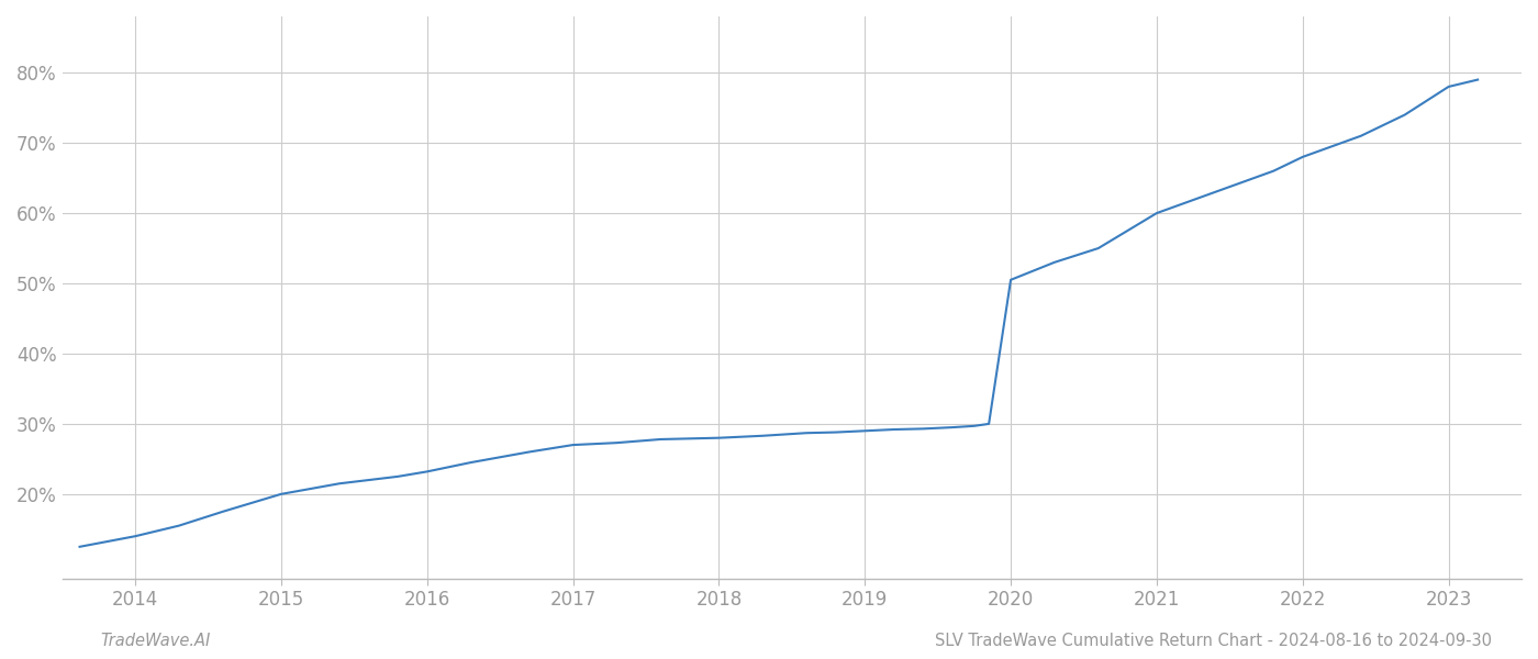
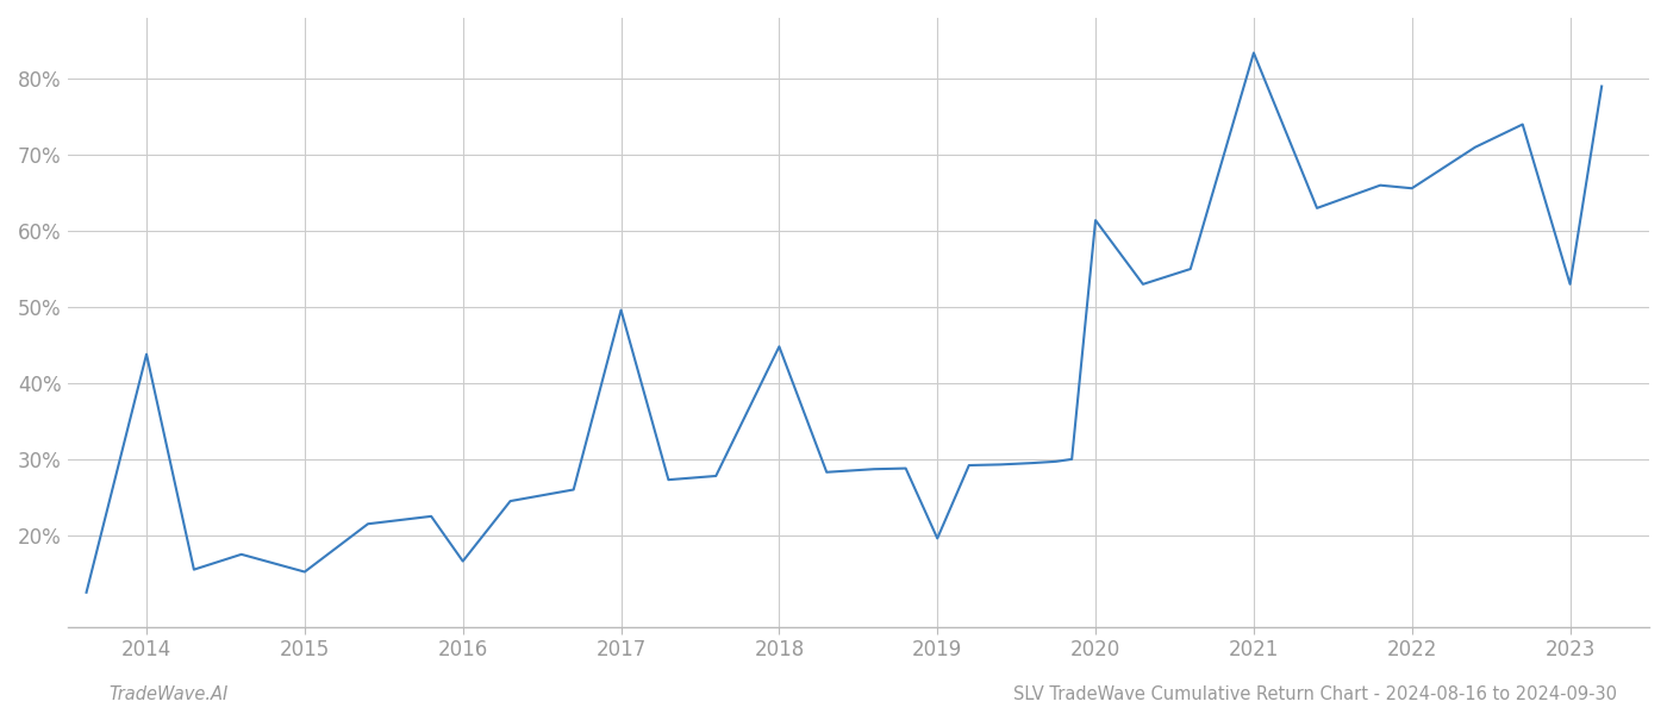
2014: 14.0% -> 43.8%
2015: 20.0% -> 15.2%
2016: 23.2% -> 16.6%
2017: 27.0% -> 49.6%
2018: 28.0% -> 44.8%
2019: 29.0% -> 19.6%
2020: 50.5% -> 61.4%
2021: 60.0% -> 83.4%
2022: 68.0% -> 65.6%
2023: 78.0% -> 53.0%
